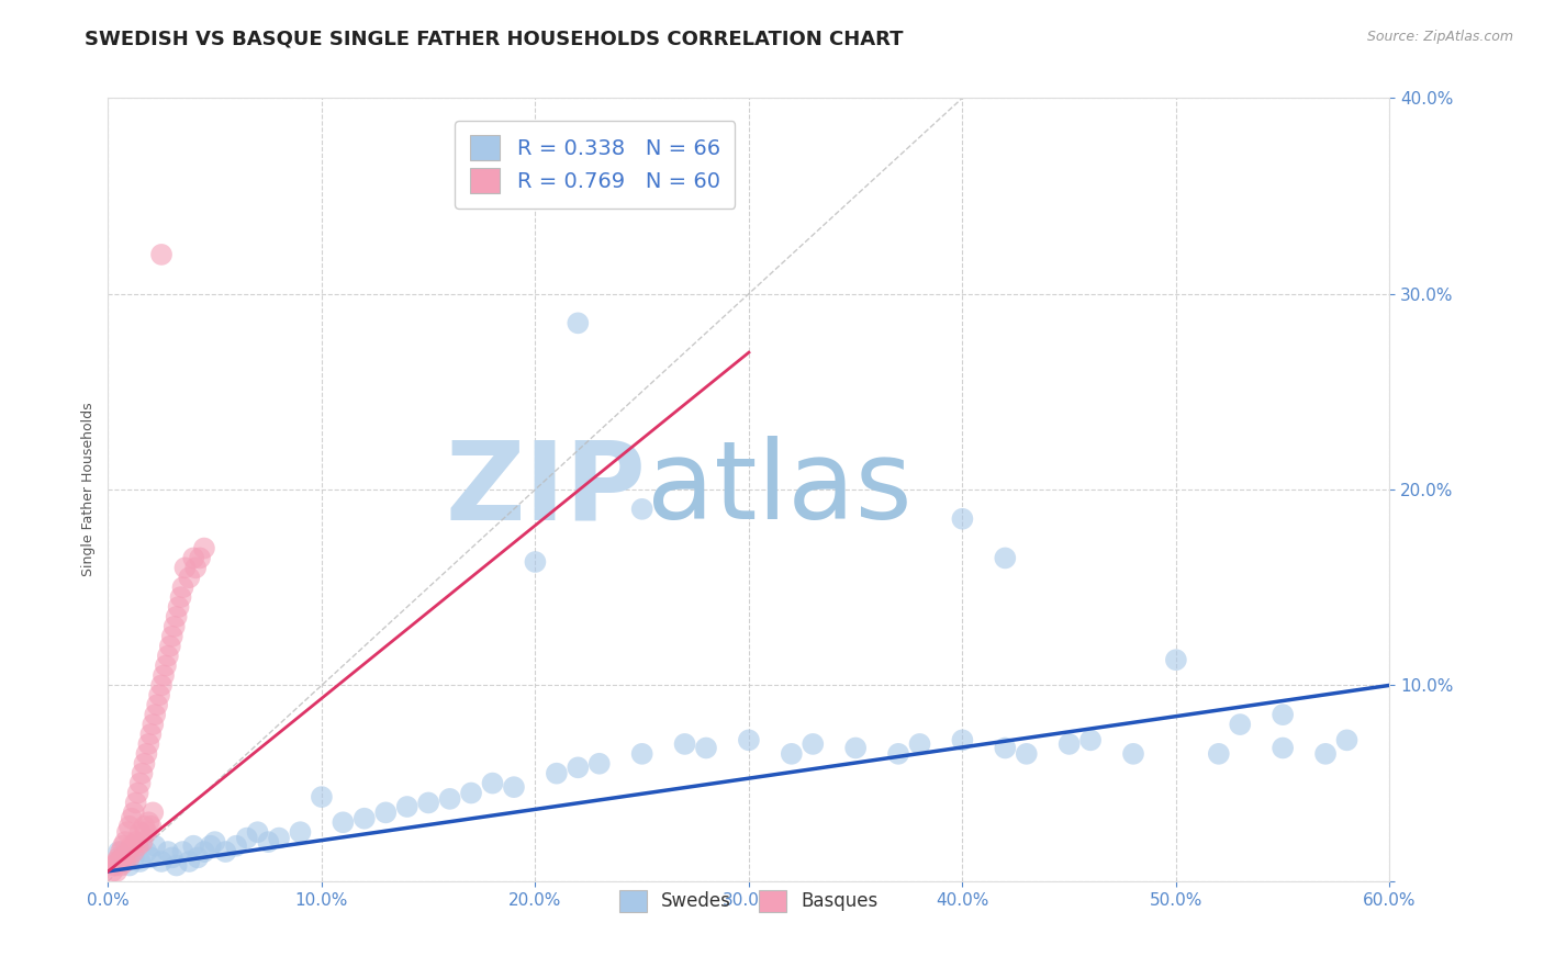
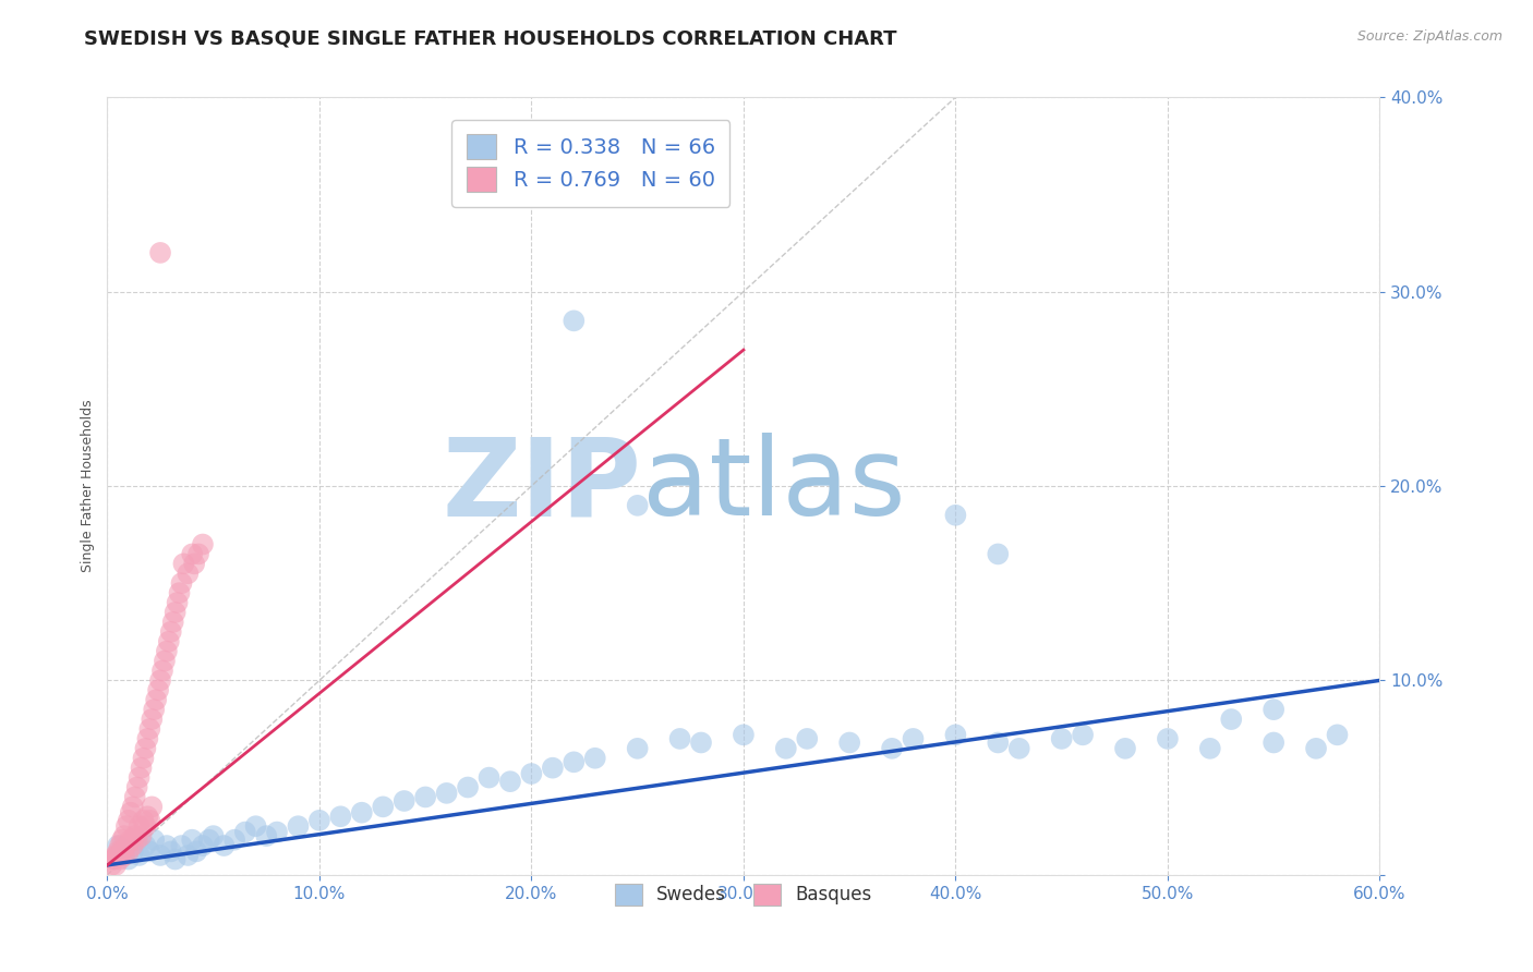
Swedes/10.0%: 4.3% -> 2.8%
Swedes/20.0%: 16.3% -> 5.2%
Swedes/50.0%: 11.3% -> 7.0%
